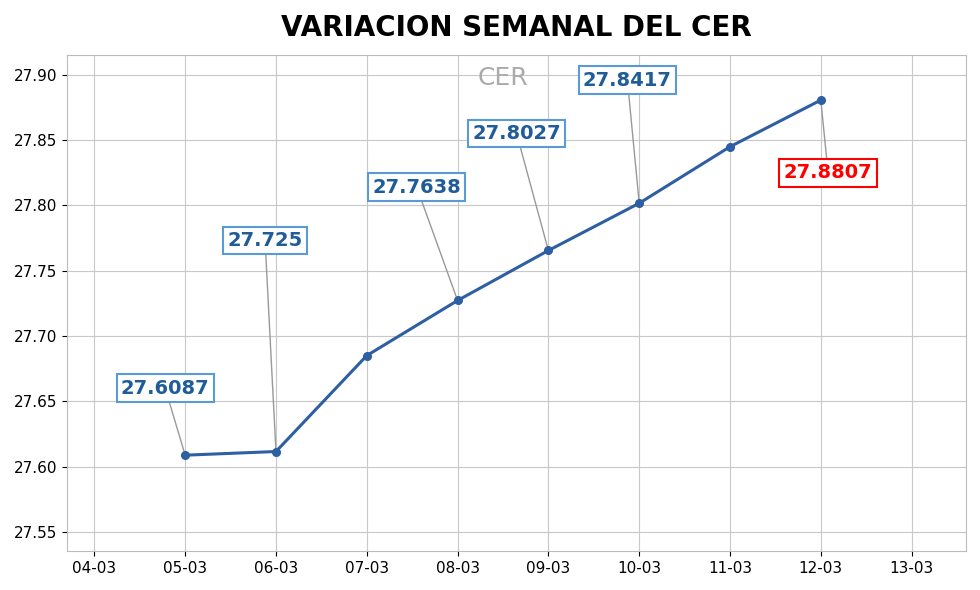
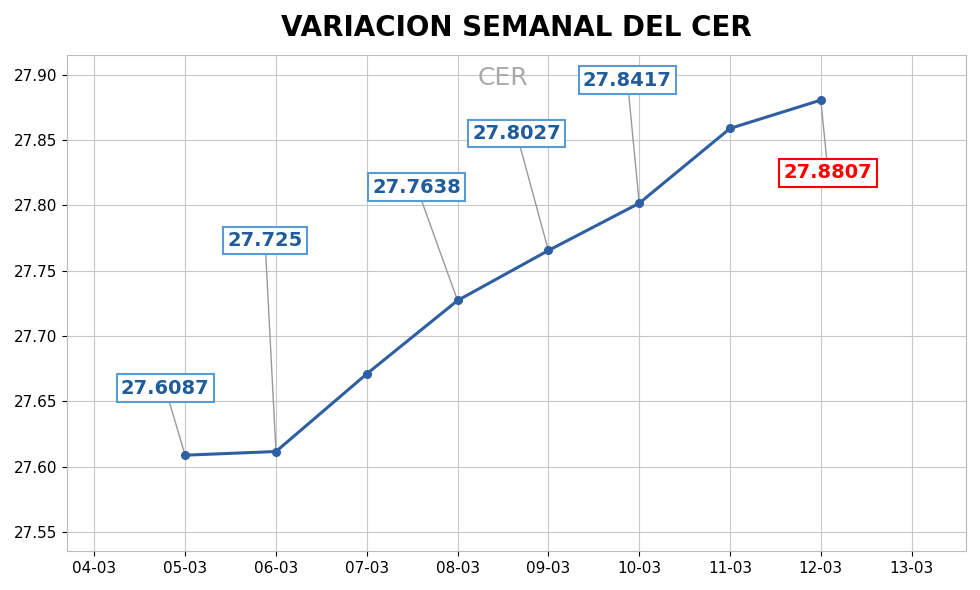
07-03: 27.685 -> 27.671
11-03: 27.845 -> 27.859
